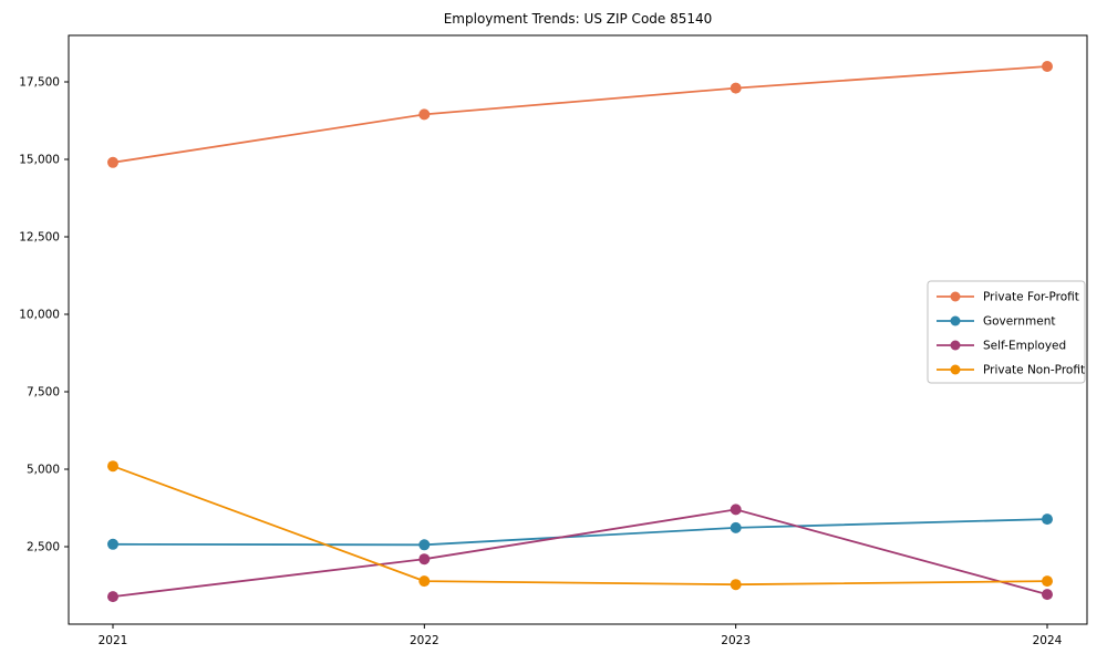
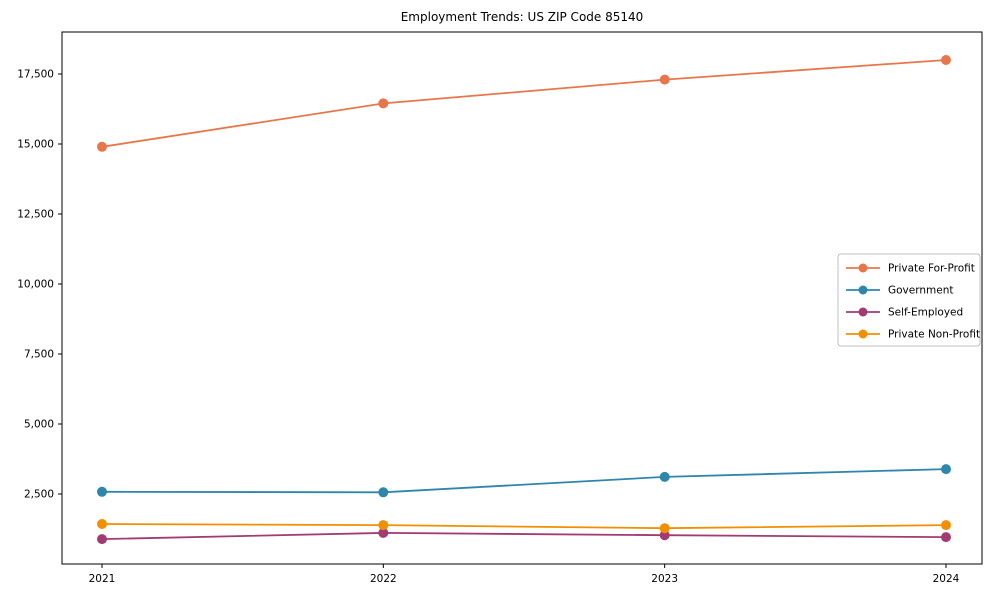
Private Non-Profit/2021: 5100 -> 1400
Self-Employed/2022: 2100 -> 1100
Self-Employed/2023: 3700 -> 1000
